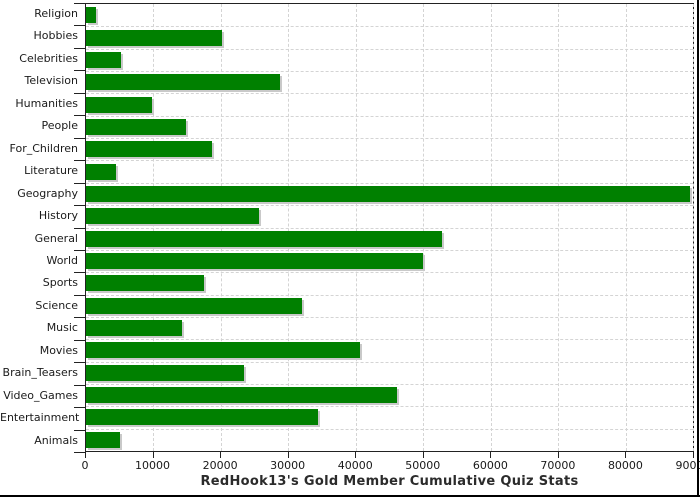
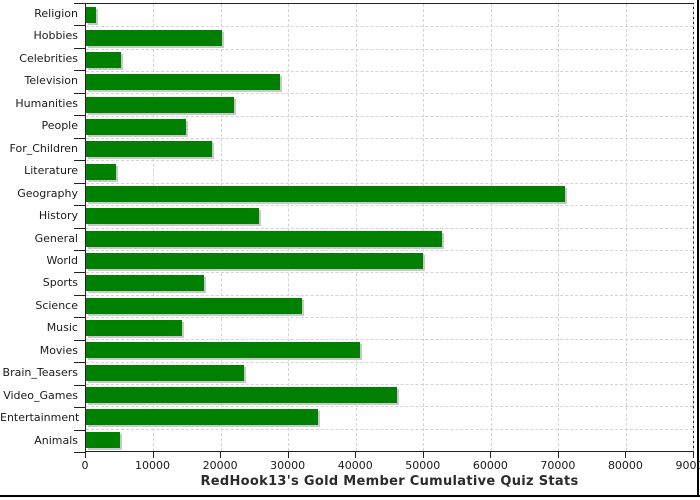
Humanities: 10000 -> 22000
Geography: 90000 -> 71000
